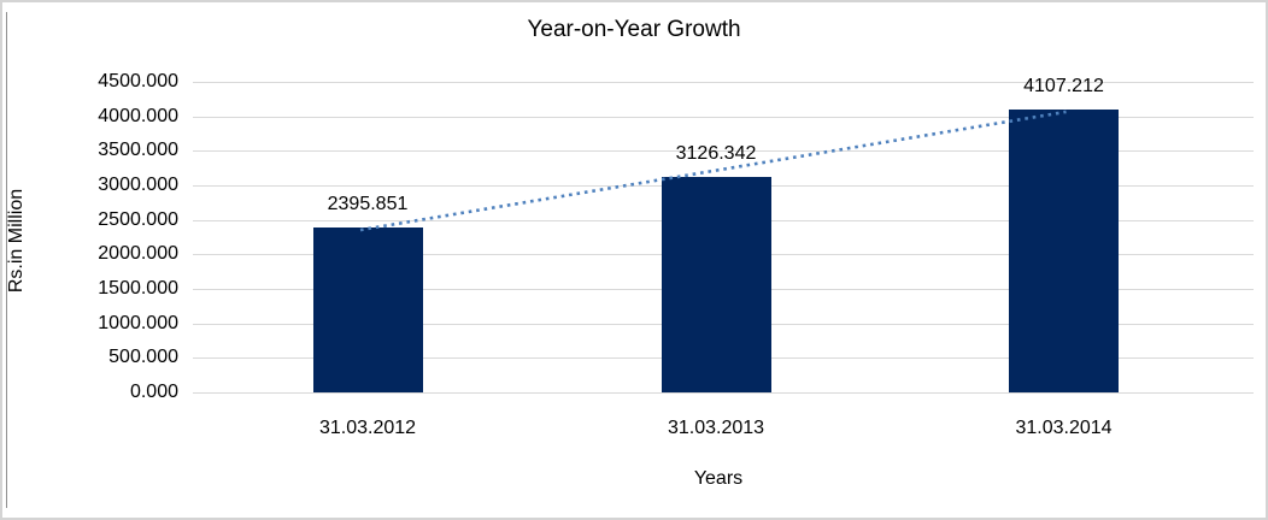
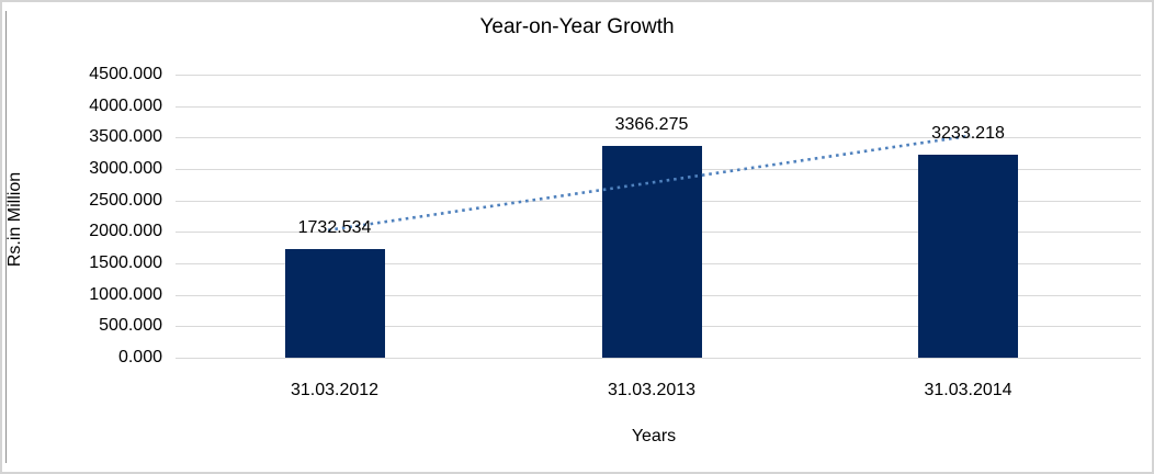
31.03.2012: 2395.851 -> 1732.534
31.03.2013: 3126.342 -> 3366.275
31.03.2014: 4107.212 -> 3233.218
